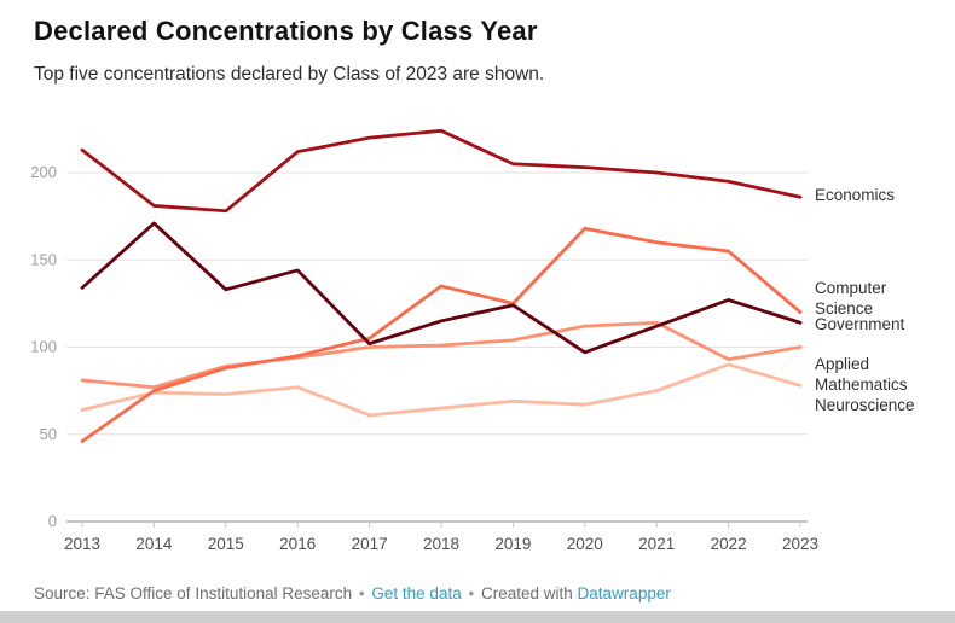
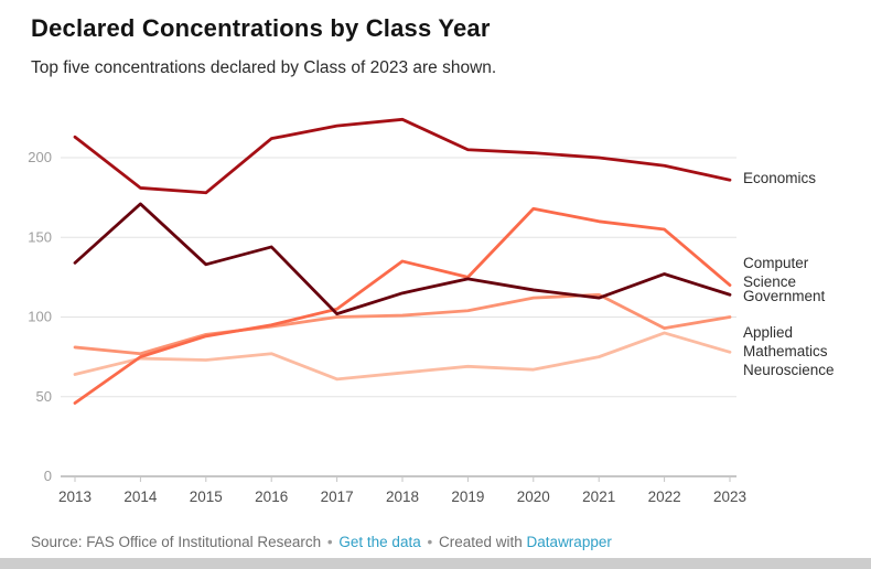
Government/2020: 97 -> 117
